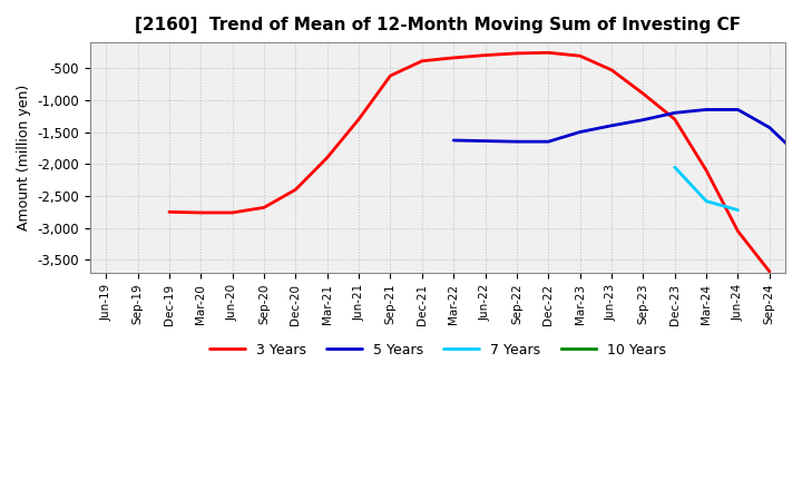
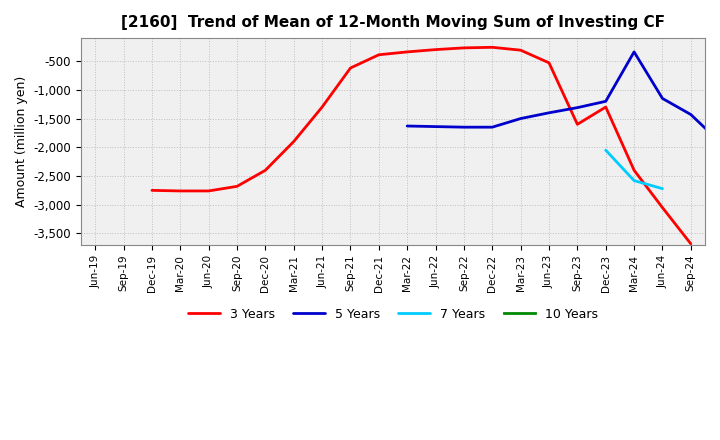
3 Years/Sep-23: -900 -> -1,600
3 Years/Mar-24: -2,100 -> -2,400
5 Years/Mar-24: -1,150 -> -340
